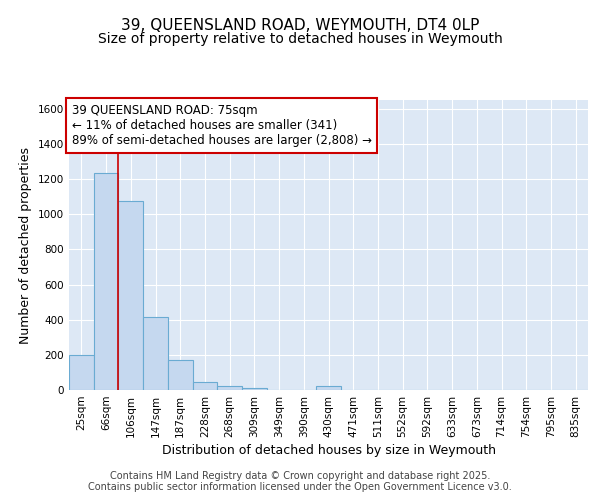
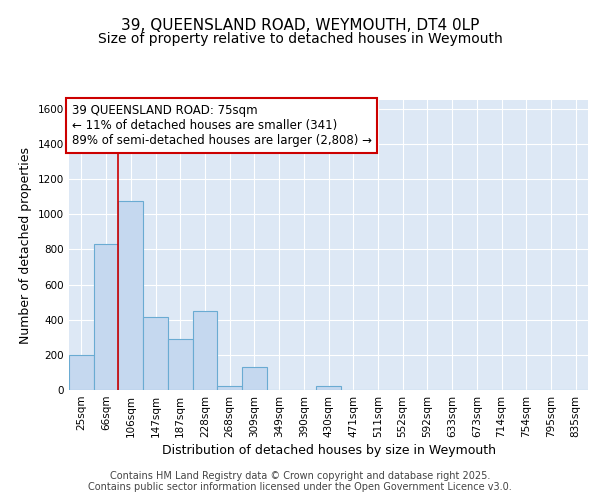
66sqm: 1240 -> 830
187sqm: 170 -> 290
228sqm: 40 -> 450
309sqm: 10 -> 130
